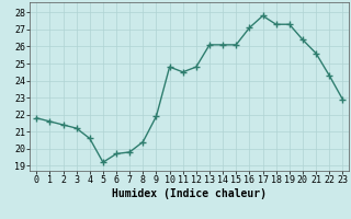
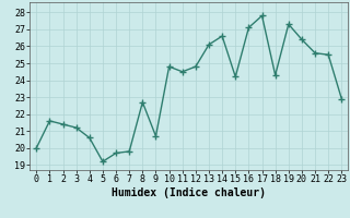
0: 21.8 -> 20.0
8: 20.4 -> 22.7
9: 21.9 -> 20.7
14: 26.1 -> 26.6
15: 26.1 -> 24.2
18: 27.3 -> 24.3
22: 24.3 -> 25.5
